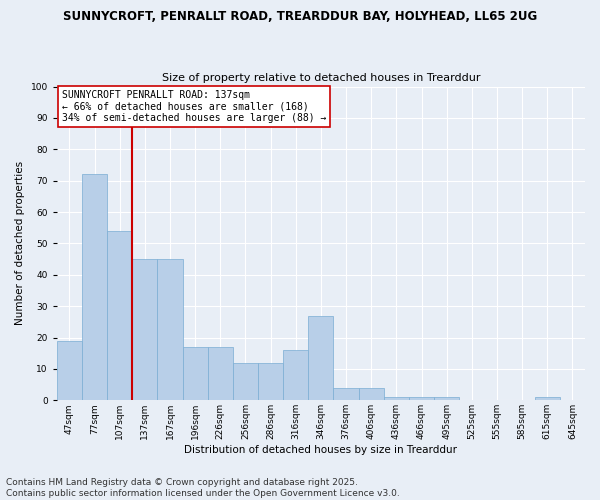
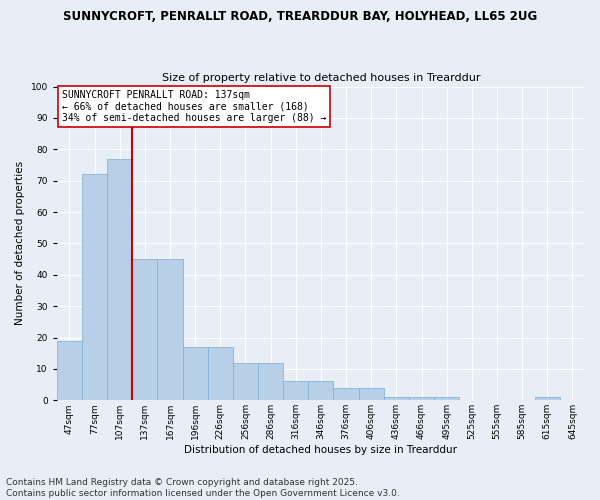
107sqm: 54 -> 77
316sqm: 16 -> 6
346sqm: 27 -> 6
